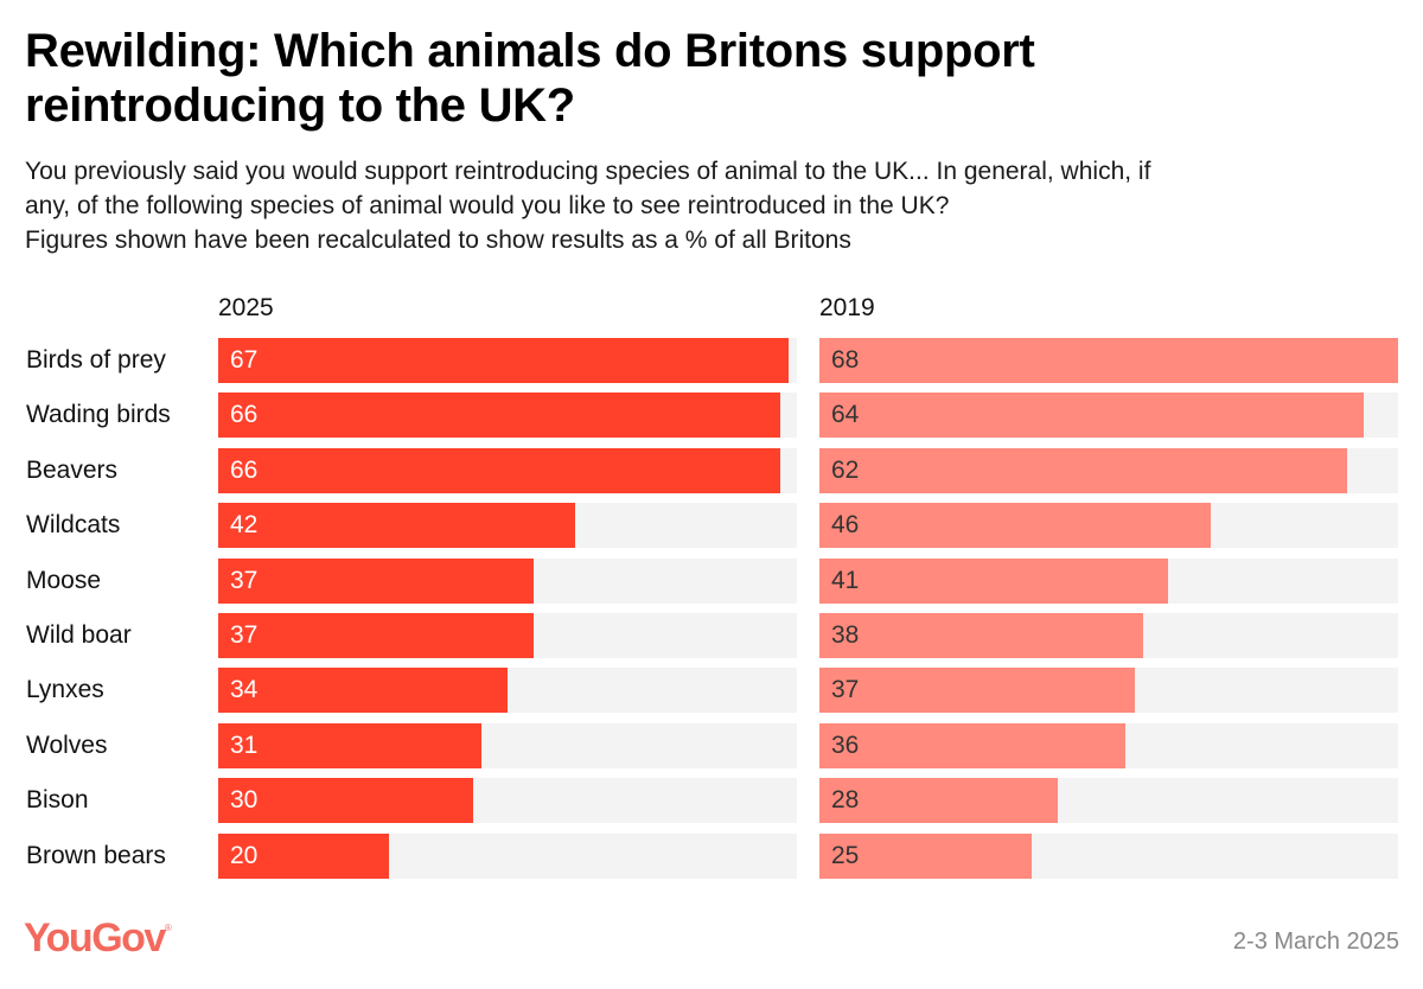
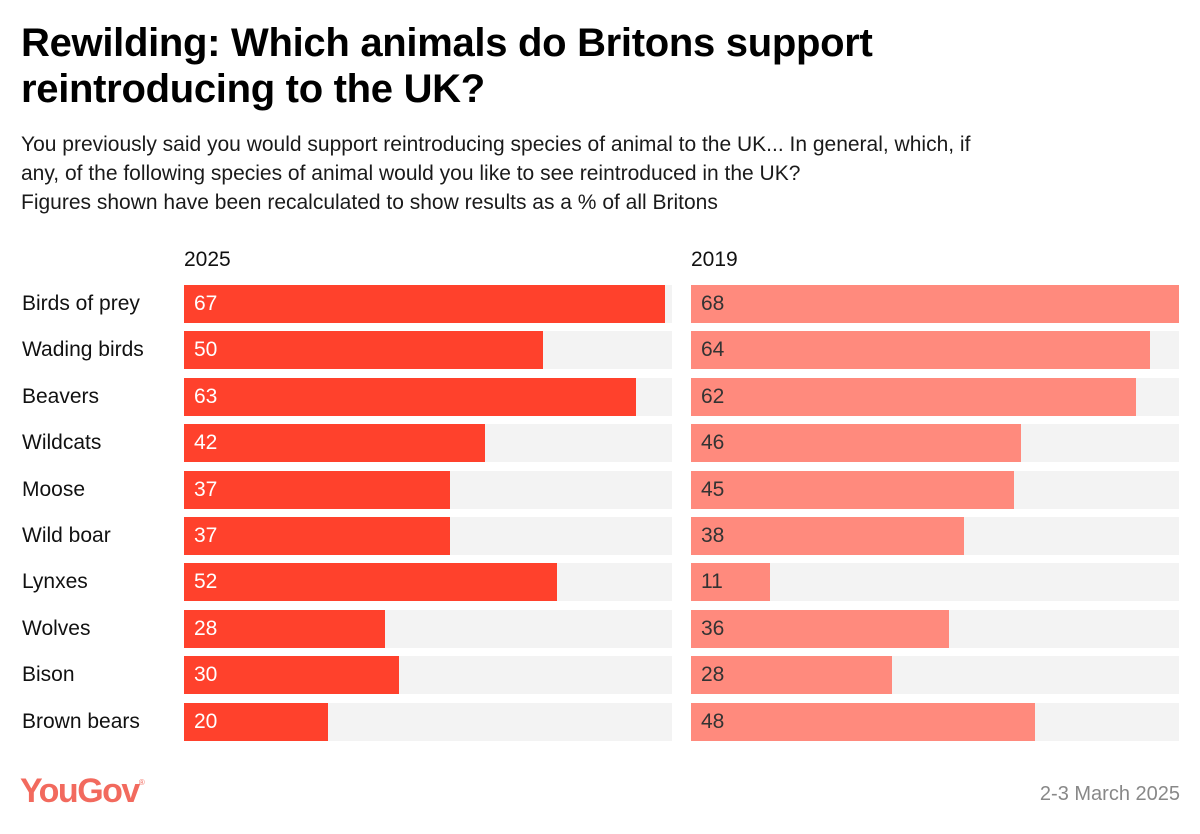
2025/Wading birds: 66 -> 50
2025/Beavers: 66 -> 63
2019/Moose: 41 -> 45
2025/Lynxes: 34 -> 52
2019/Lynxes: 37 -> 11
2025/Wolves: 31 -> 28
2019/Brown bears: 25 -> 48
